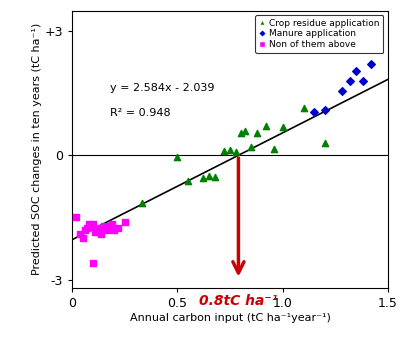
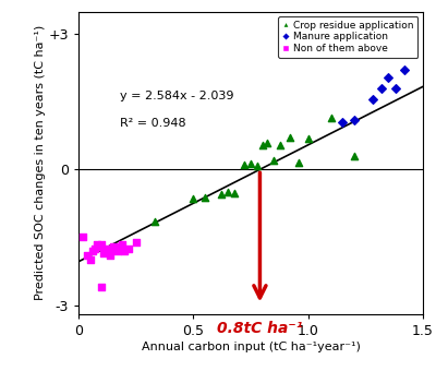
Crop residue application/0.5: -0.05 -> -0.65
